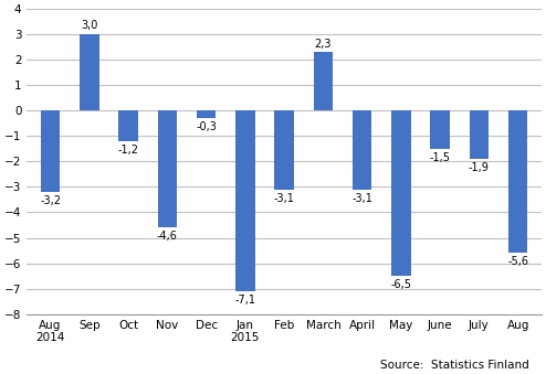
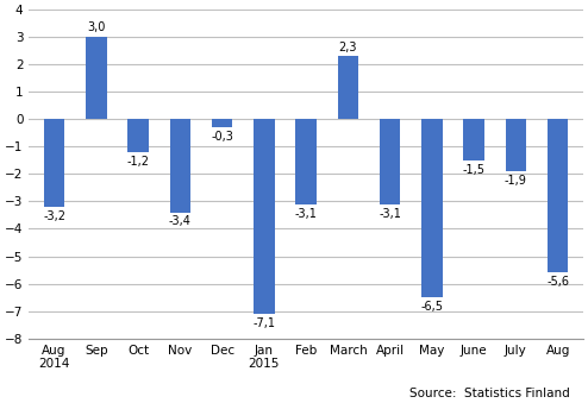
Nov: -4,6 -> -3,4
